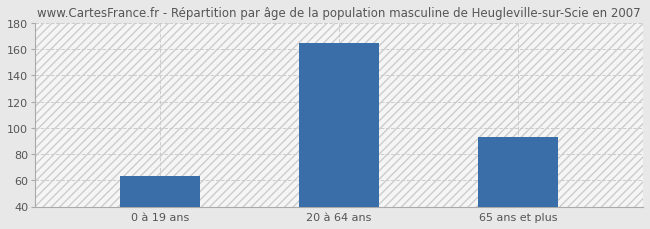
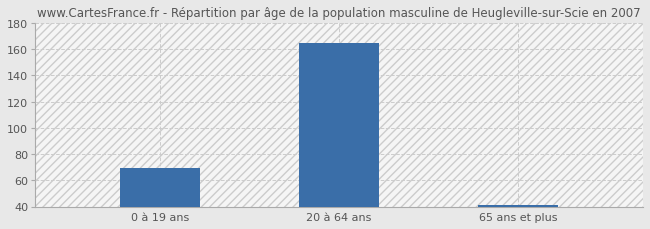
0 à 19 ans: 63 -> 69
65 ans et plus: 93 -> 41
